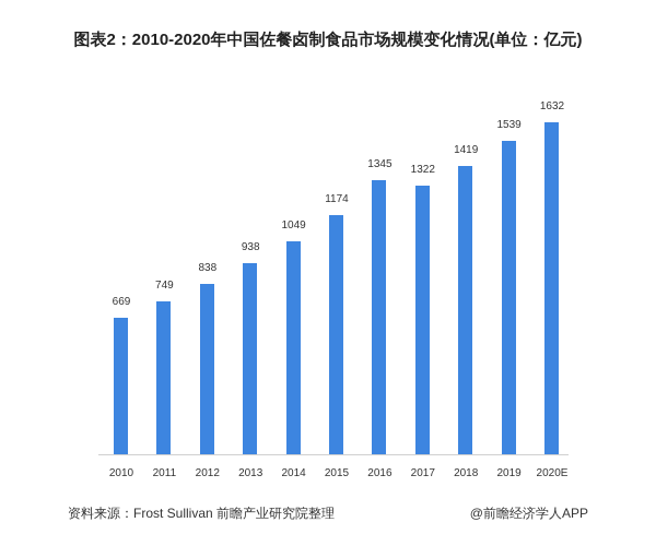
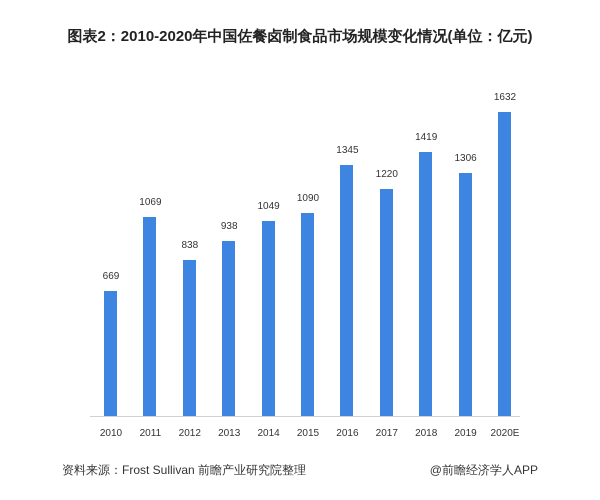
2011: 749 -> 1069
2015: 1174 -> 1090
2017: 1322 -> 1220
2019: 1539 -> 1306
